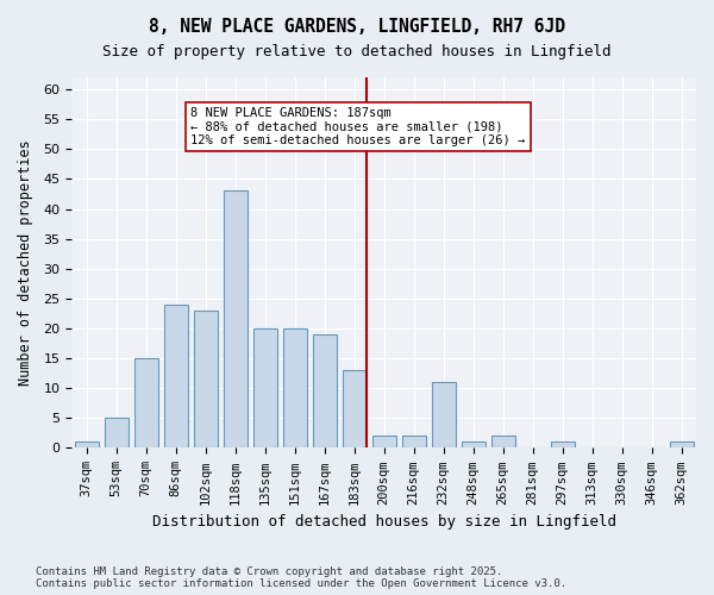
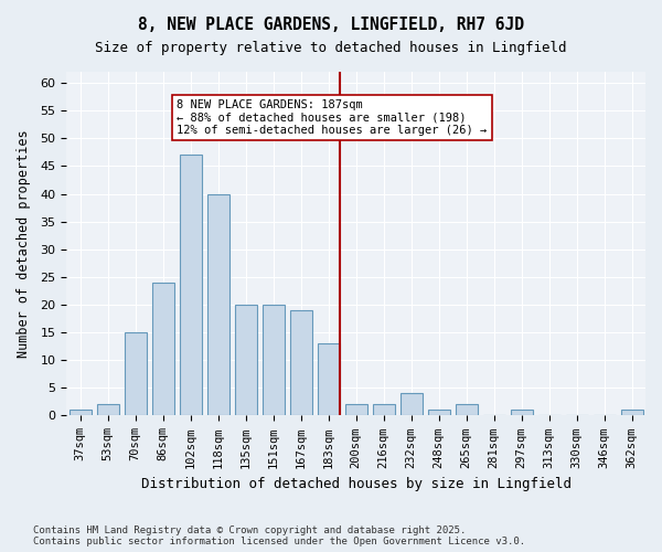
53sqm: 5 -> 2
102sqm: 23 -> 47
118sqm: 43 -> 40
232sqm: 11 -> 4
